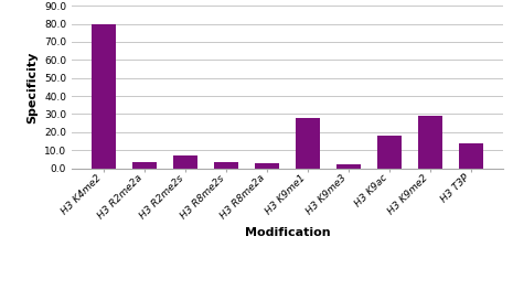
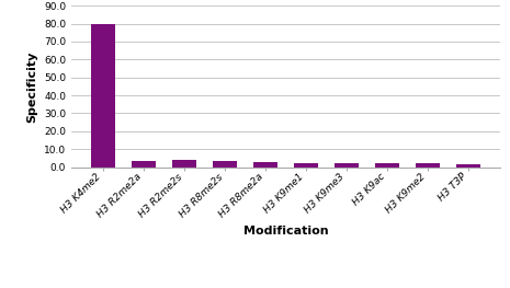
H3 R2me2s: 7 -> 4
H3 K9me1: 28 -> 2
H3 K9ac: 18 -> 2
H3 K9me2: 29 -> 2
H3 T3P: 14 -> 2
